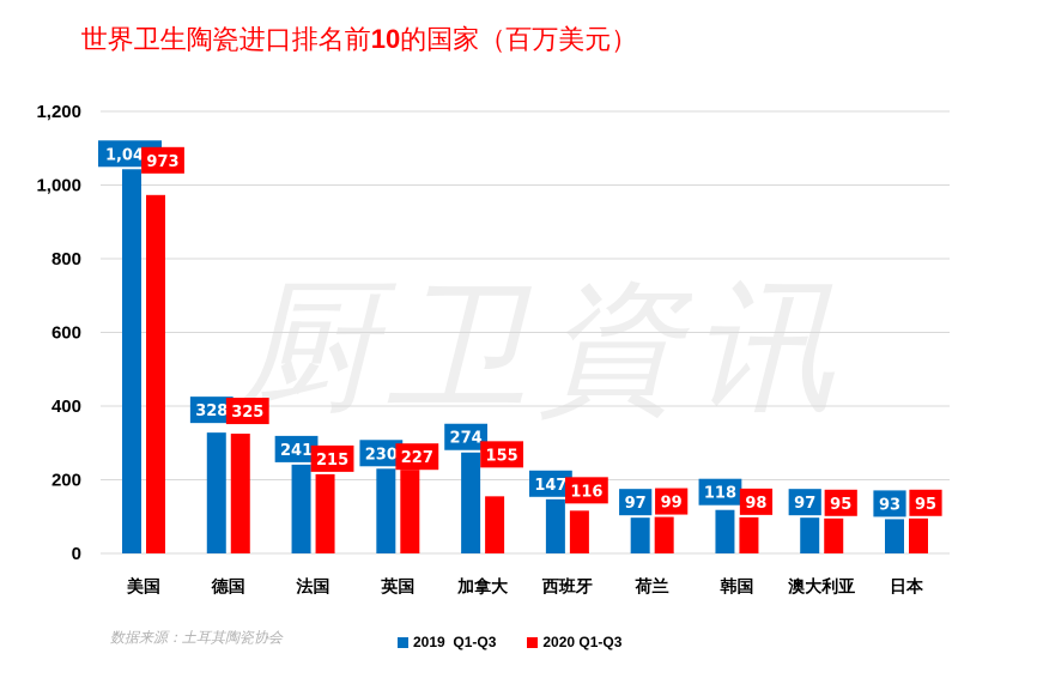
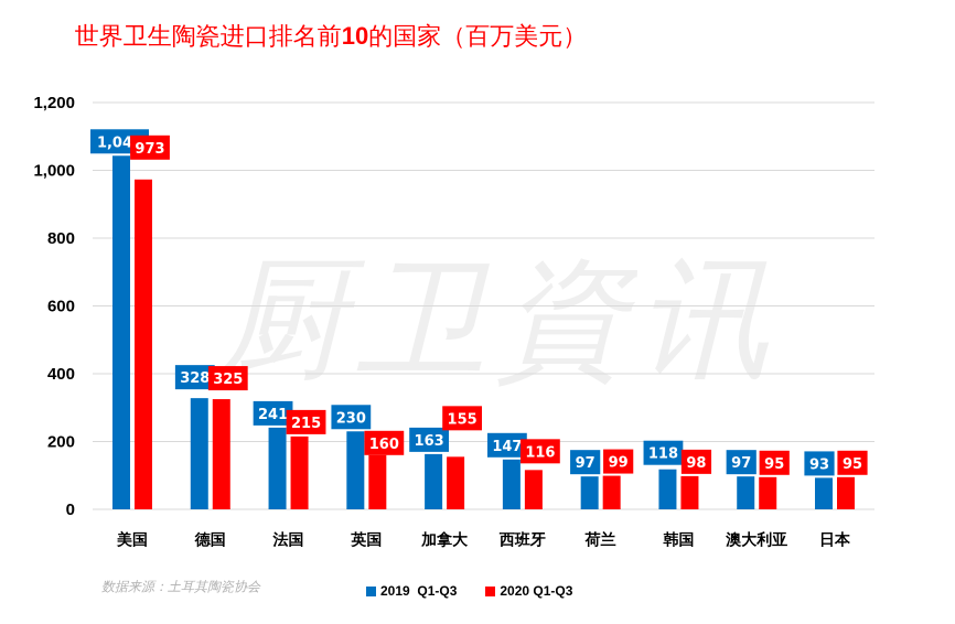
2020 Q1-Q3/英国: 227 -> 160
2019 Q1-Q3/加拿大: 274 -> 163
